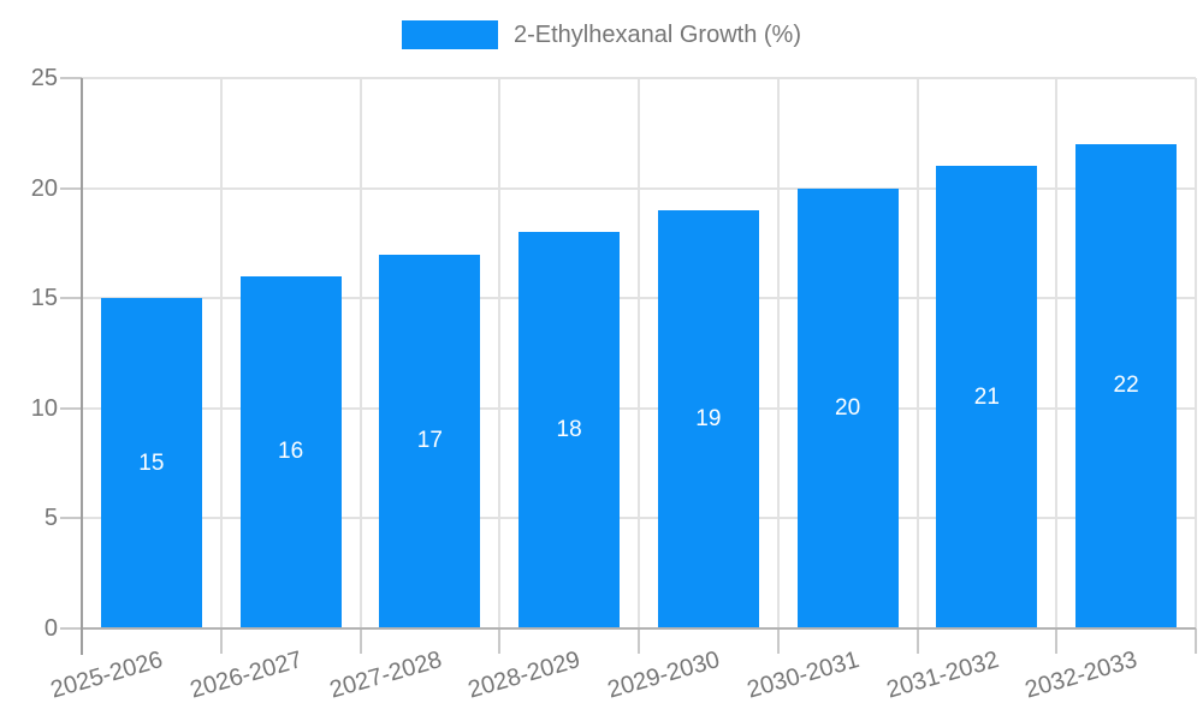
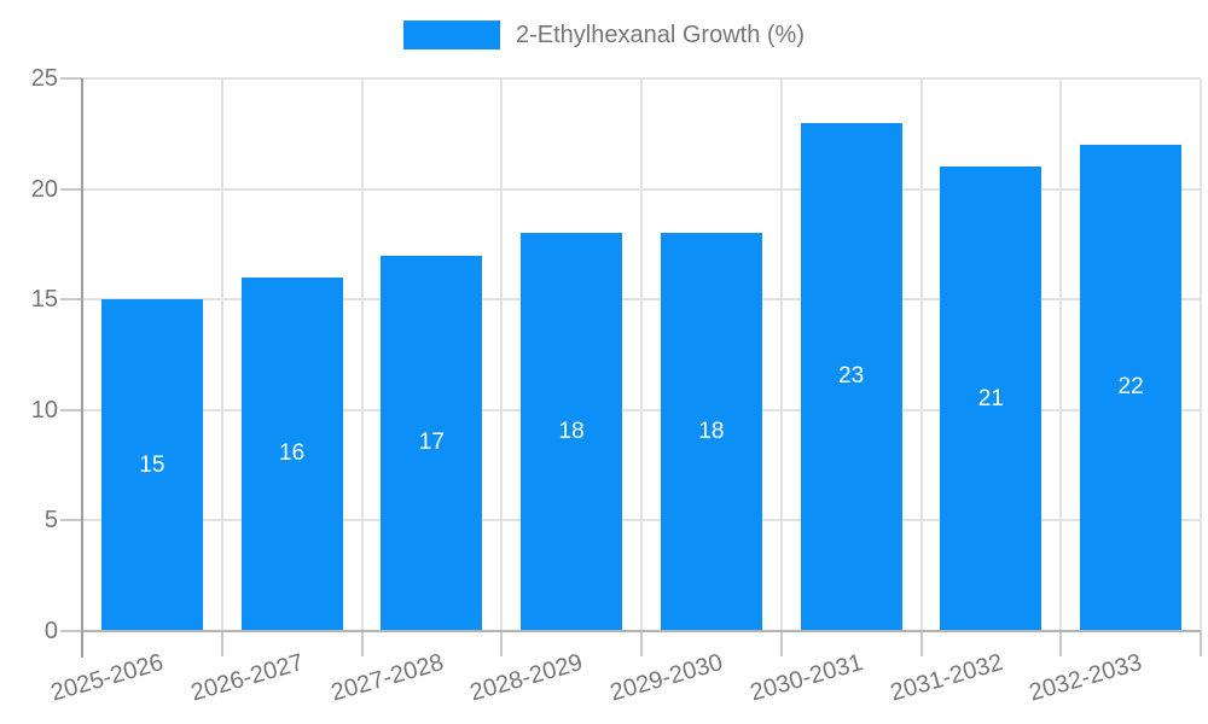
2029-2030: 19 -> 18
2030-2031: 20 -> 23
